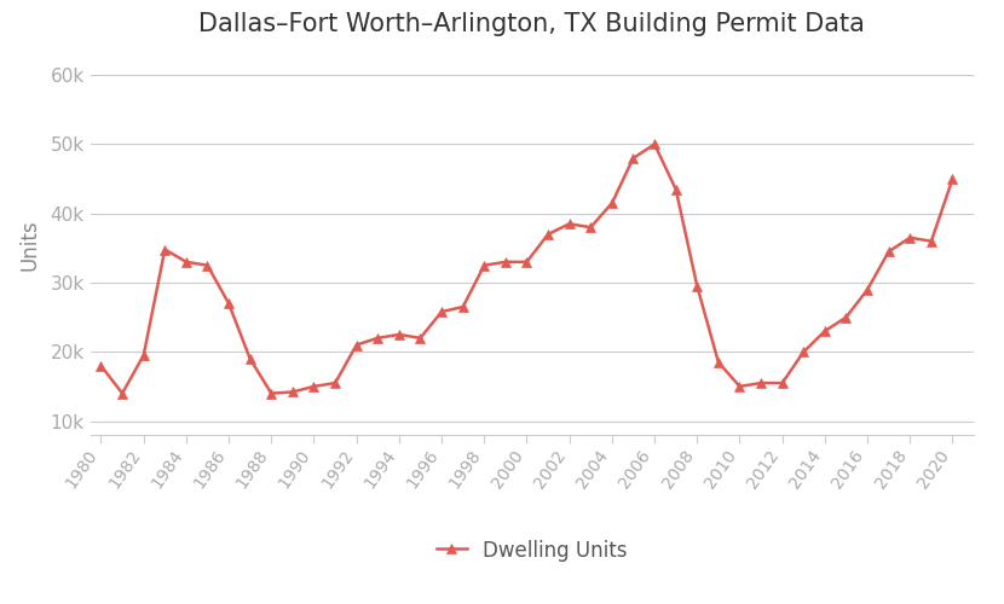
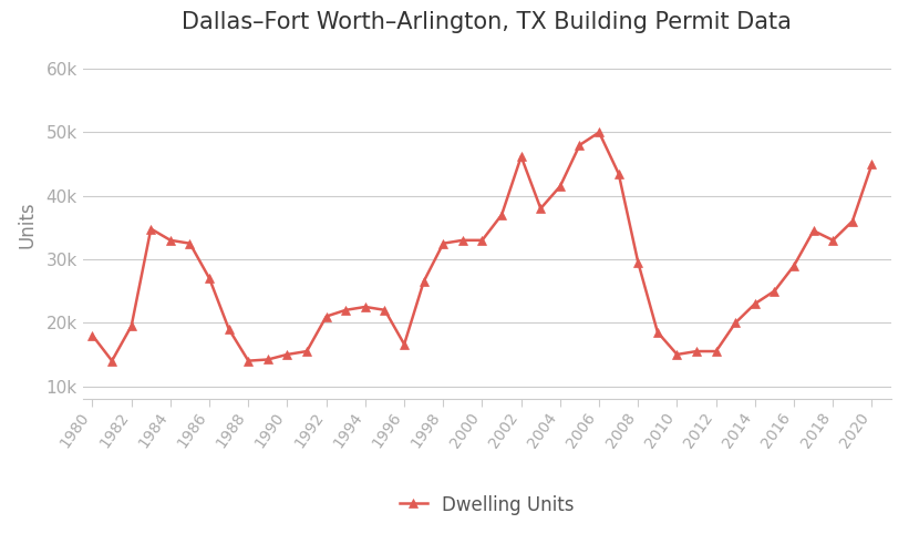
1996: 25.8k -> 16.6k
2002: 38.5k -> 46.2k
2018: 36.5k -> 33.0k
